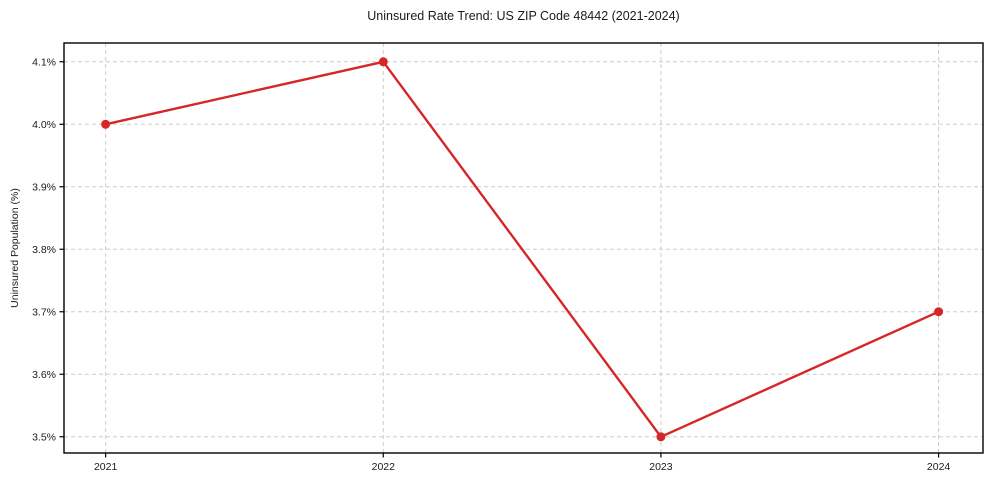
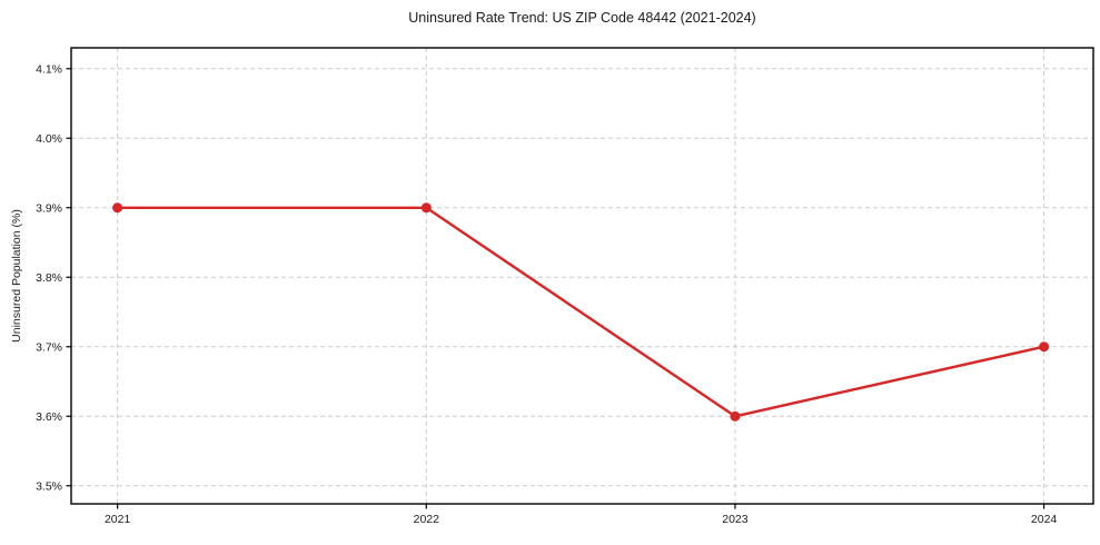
2021: 4.0% -> 3.9%
2022: 4.1% -> 3.9%
2023: 3.5% -> 3.6%
